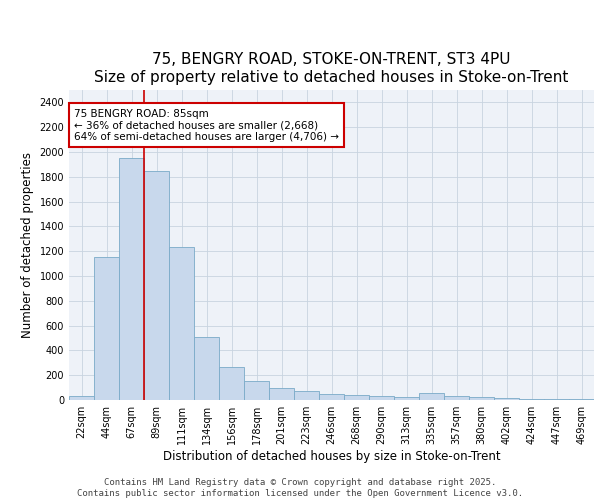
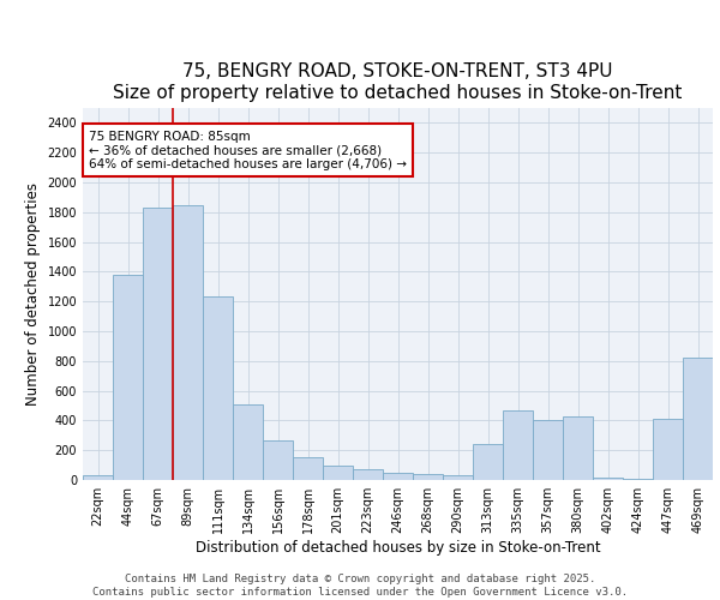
44sqm: 1150 -> 1380
67sqm: 1950 -> 1830
313sqm: 30 -> 240
335sqm: 60 -> 470
357sqm: 30 -> 400
380sqm: 20 -> 430
447sqm: 0 -> 410
469sqm: 0 -> 820
